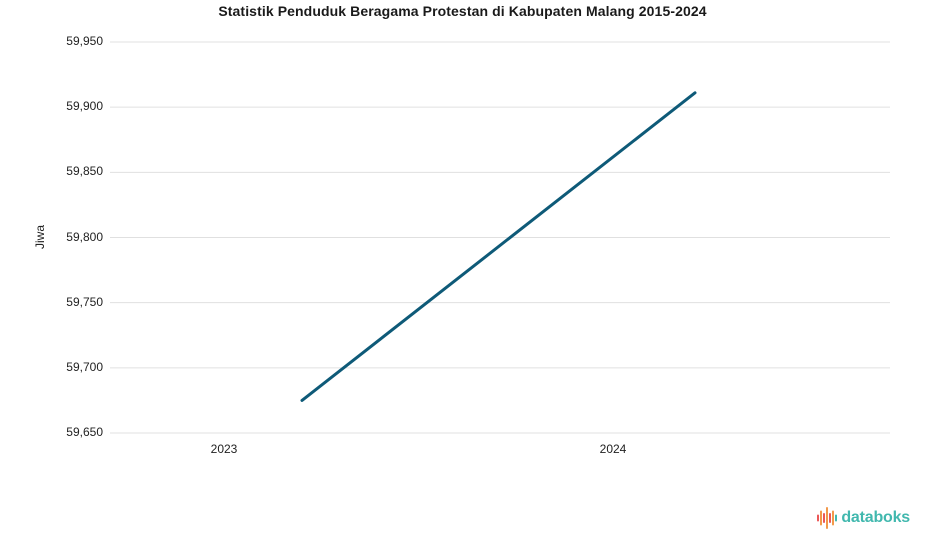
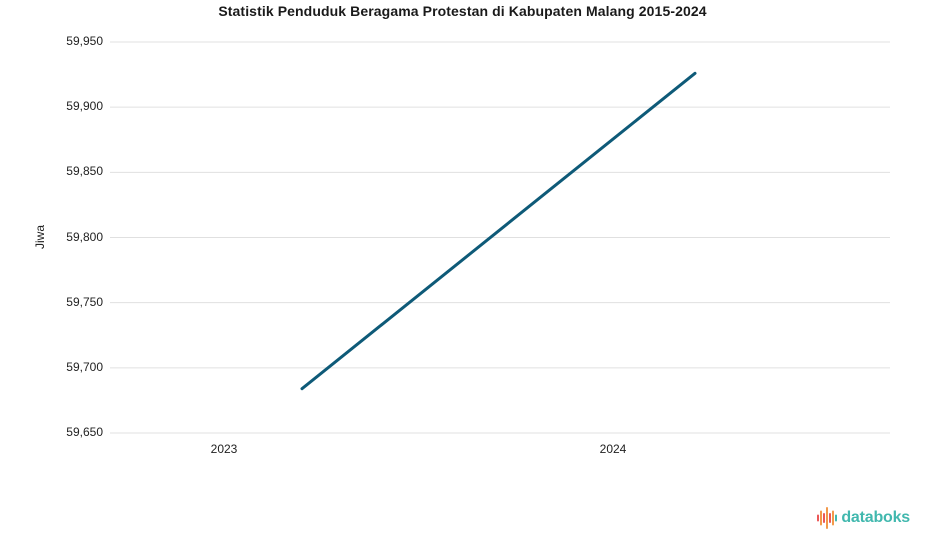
2023: 59675 -> 59684
2024: 59911 -> 59926
